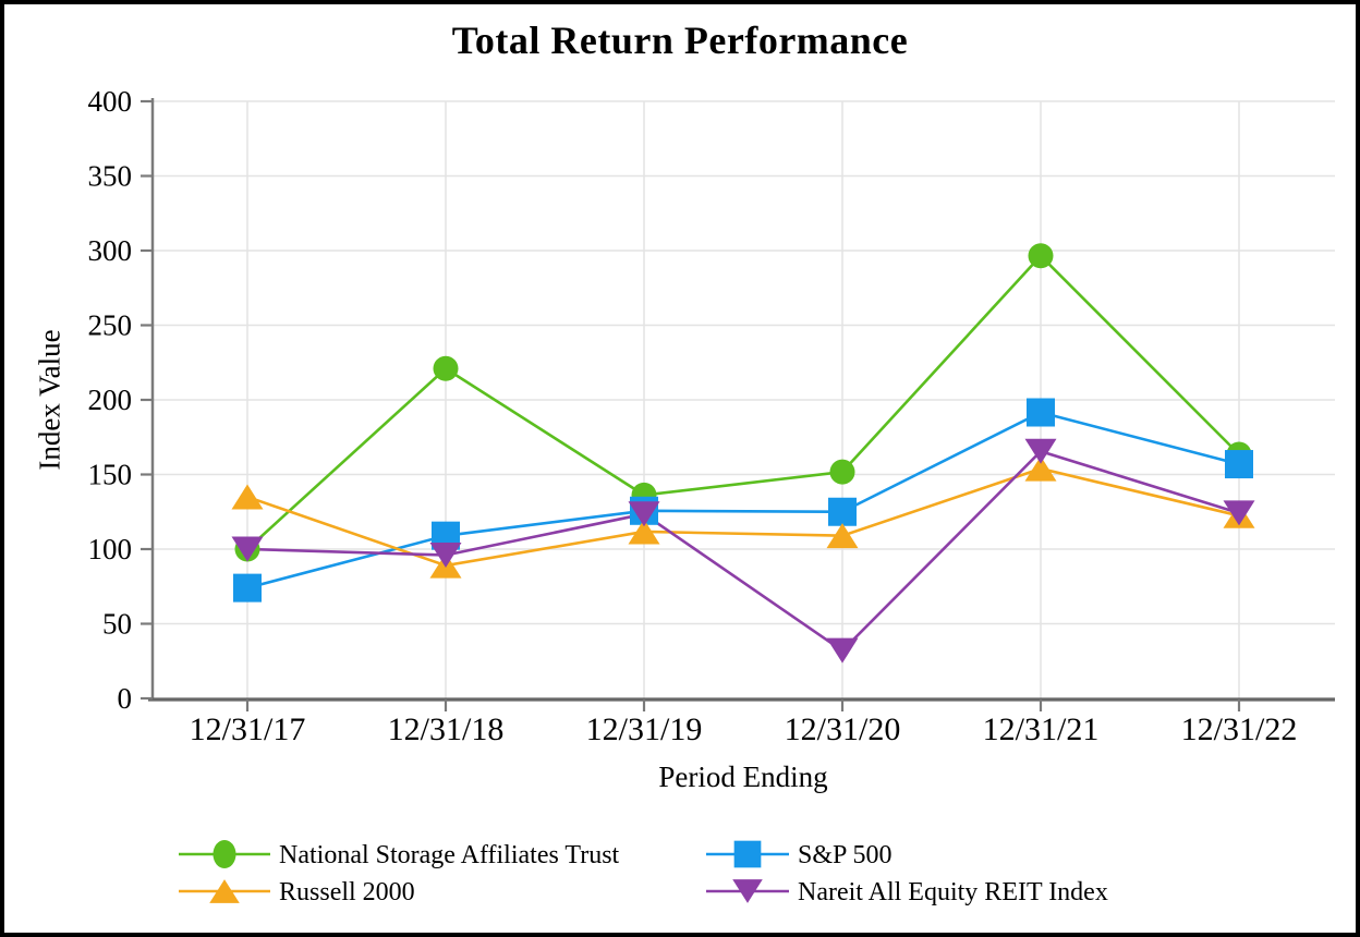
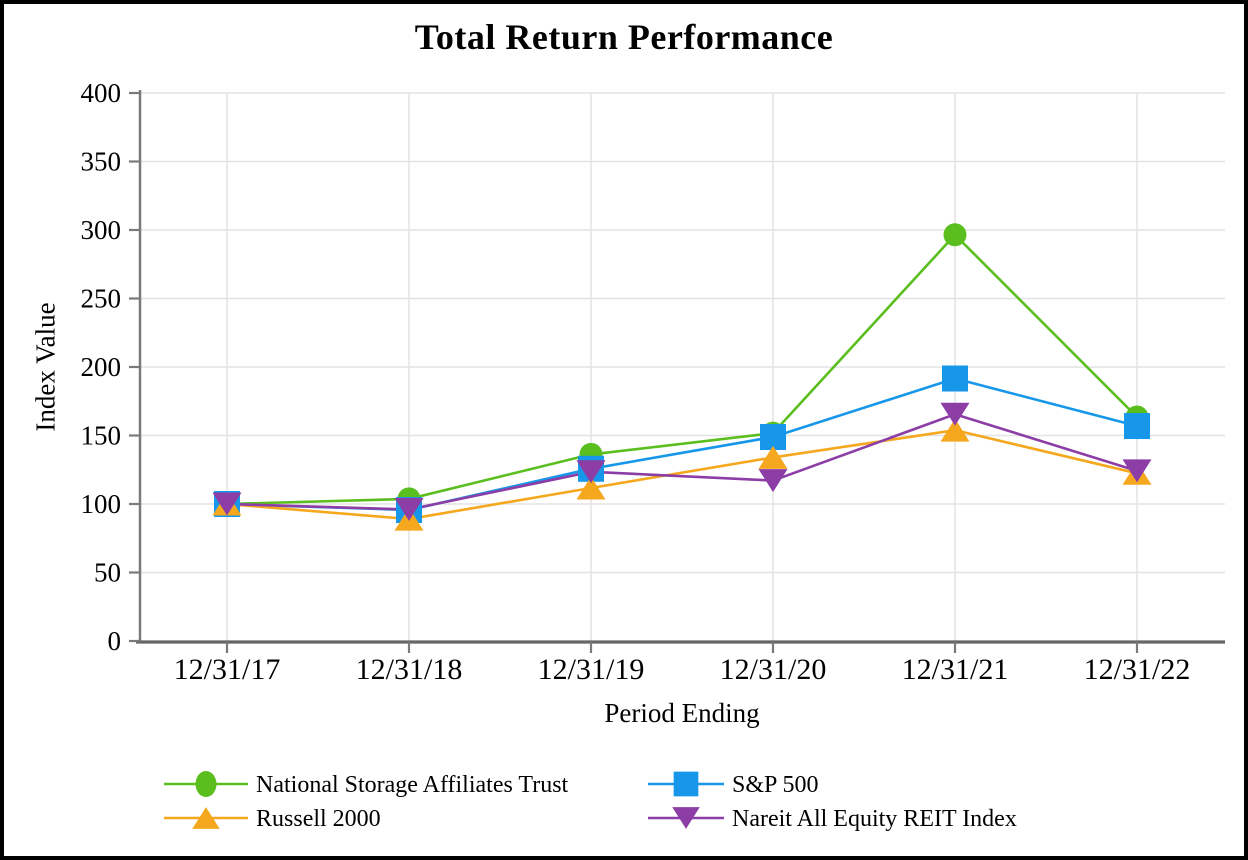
S&P 500/12/31/17: 74 -> 100
Russell 2000/12/31/17: 135 -> 100
National Storage Affiliates Trust/12/31/18: 221 -> 104
S&P 500/12/31/18: 109 -> 96
S&P 500/12/31/20: 125 -> 149
Russell 2000/12/31/20: 109 -> 134
Nareit All Equity REIT Index/12/31/20: 32 -> 117
